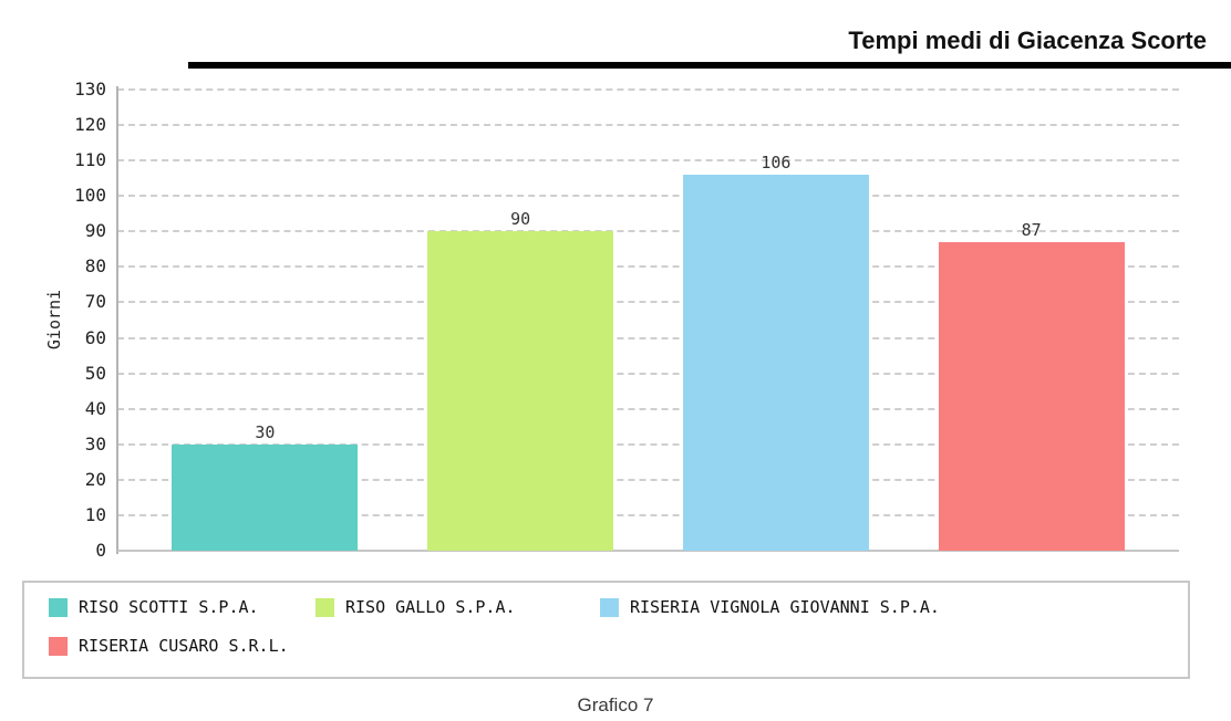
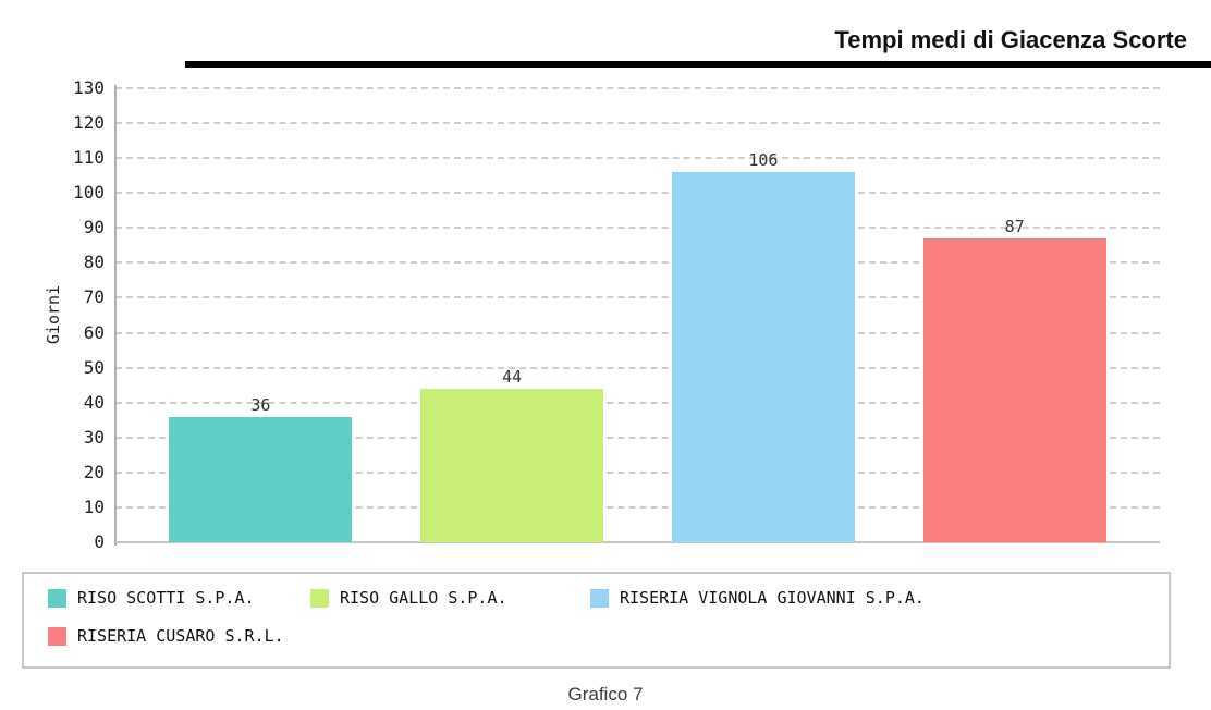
RISO SCOTTI S.P.A.: 30 -> 36
RISO GALLO S.P.A.: 90 -> 44
